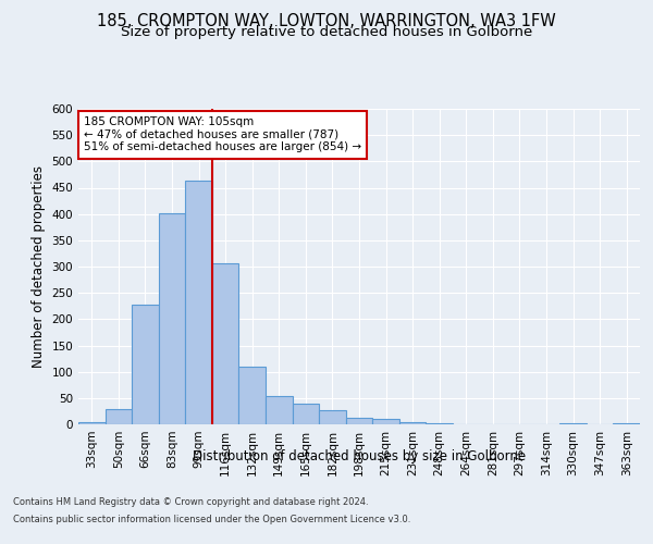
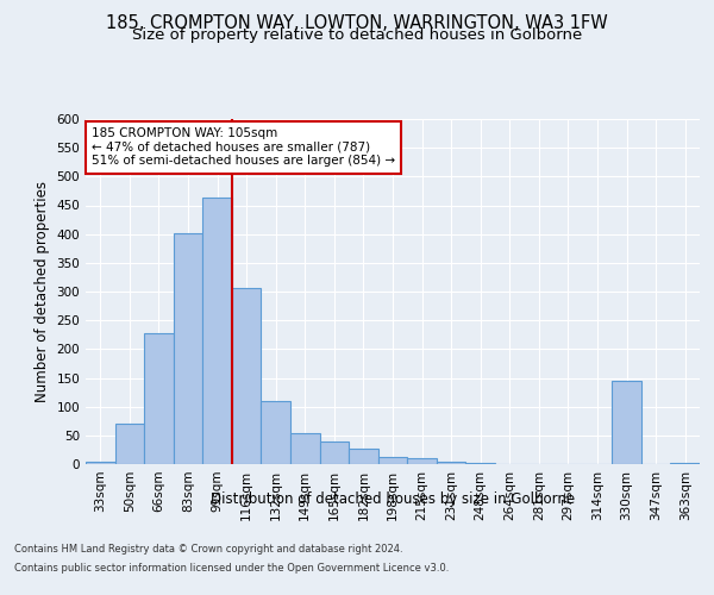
50sqm: 30 -> 70
330sqm: 2 -> 145
